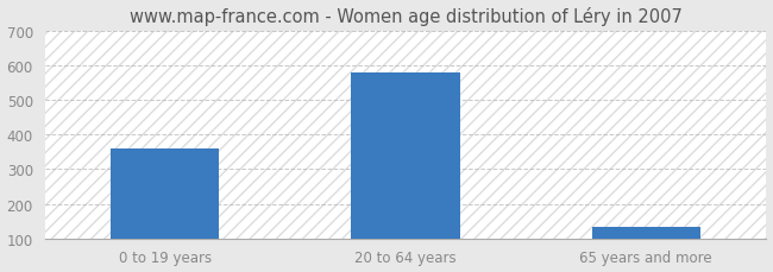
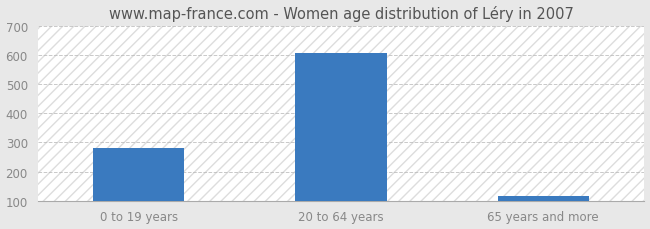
0 to 19 years: 360 -> 280
20 to 64 years: 580 -> 607
65 years and more: 135 -> 115
